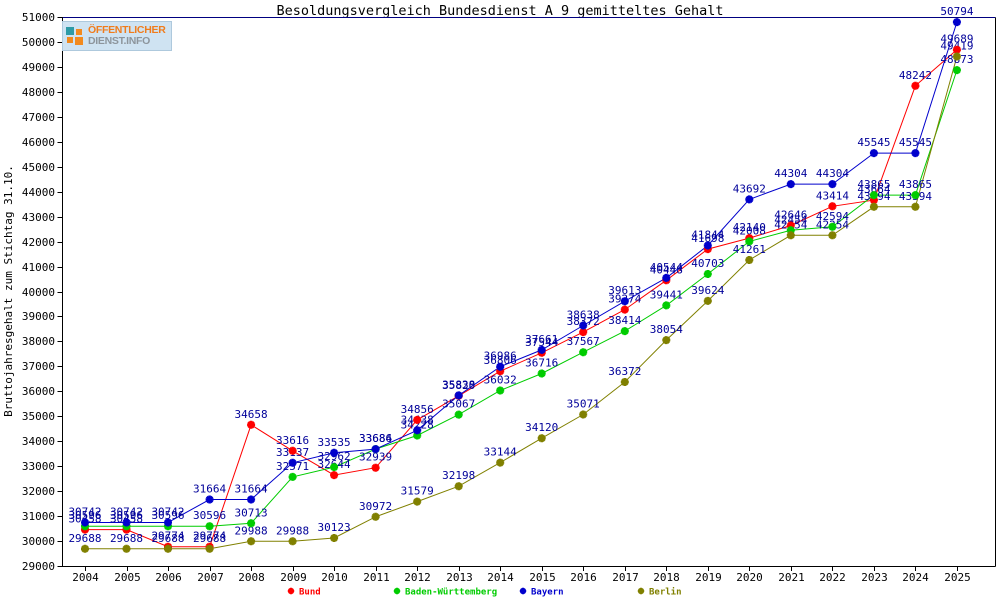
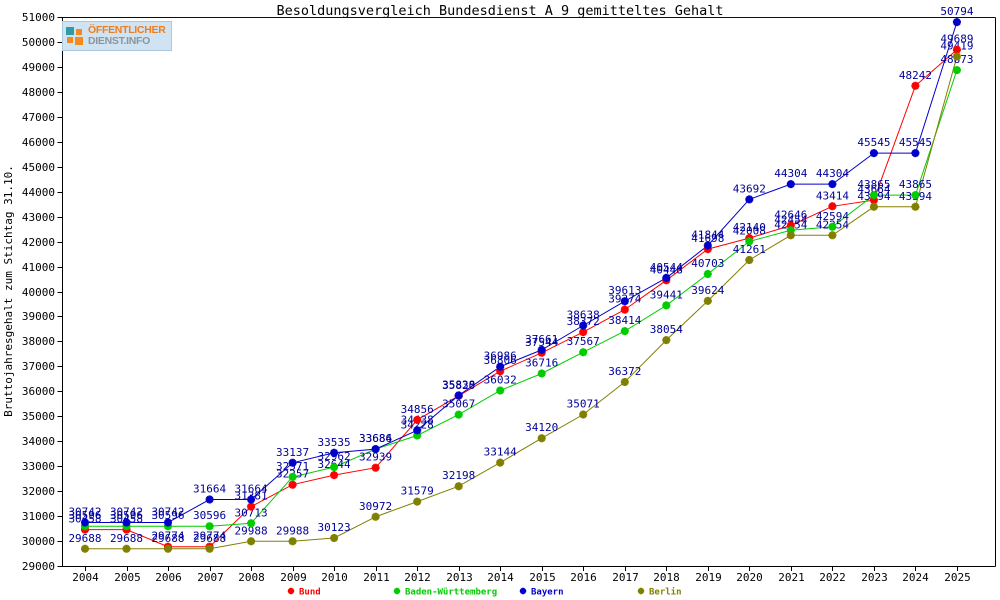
Bund/2008: 34658 -> 31381
Bund/2009: 33616 -> 32257
